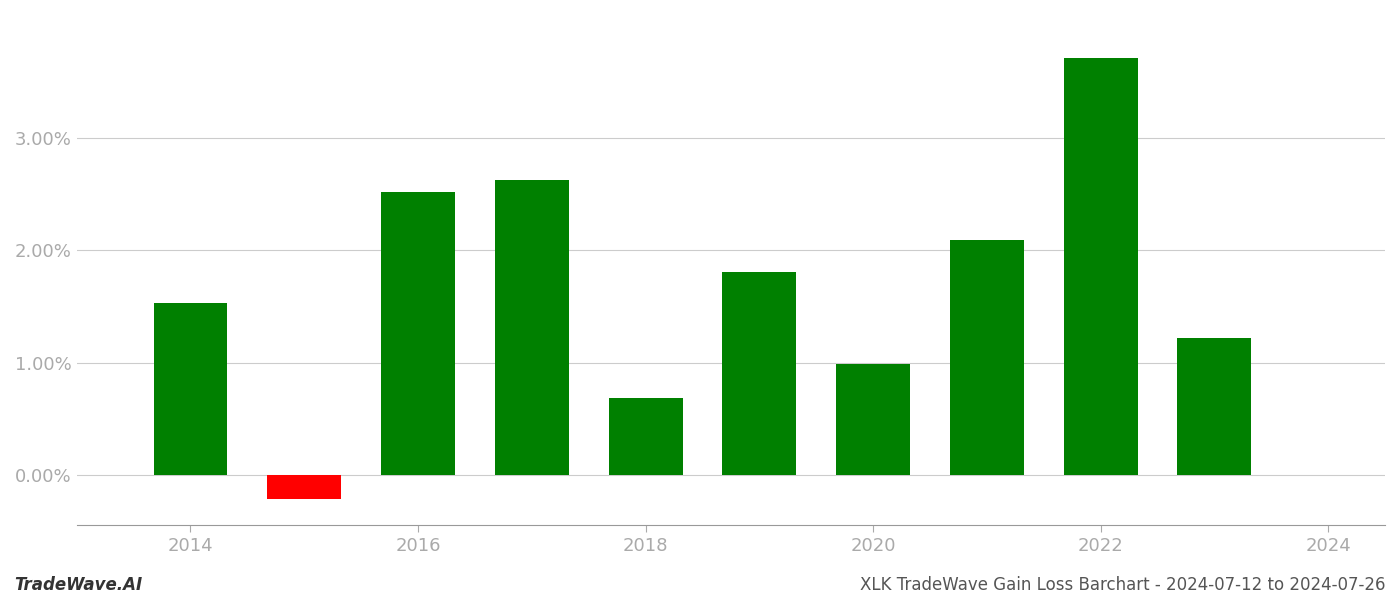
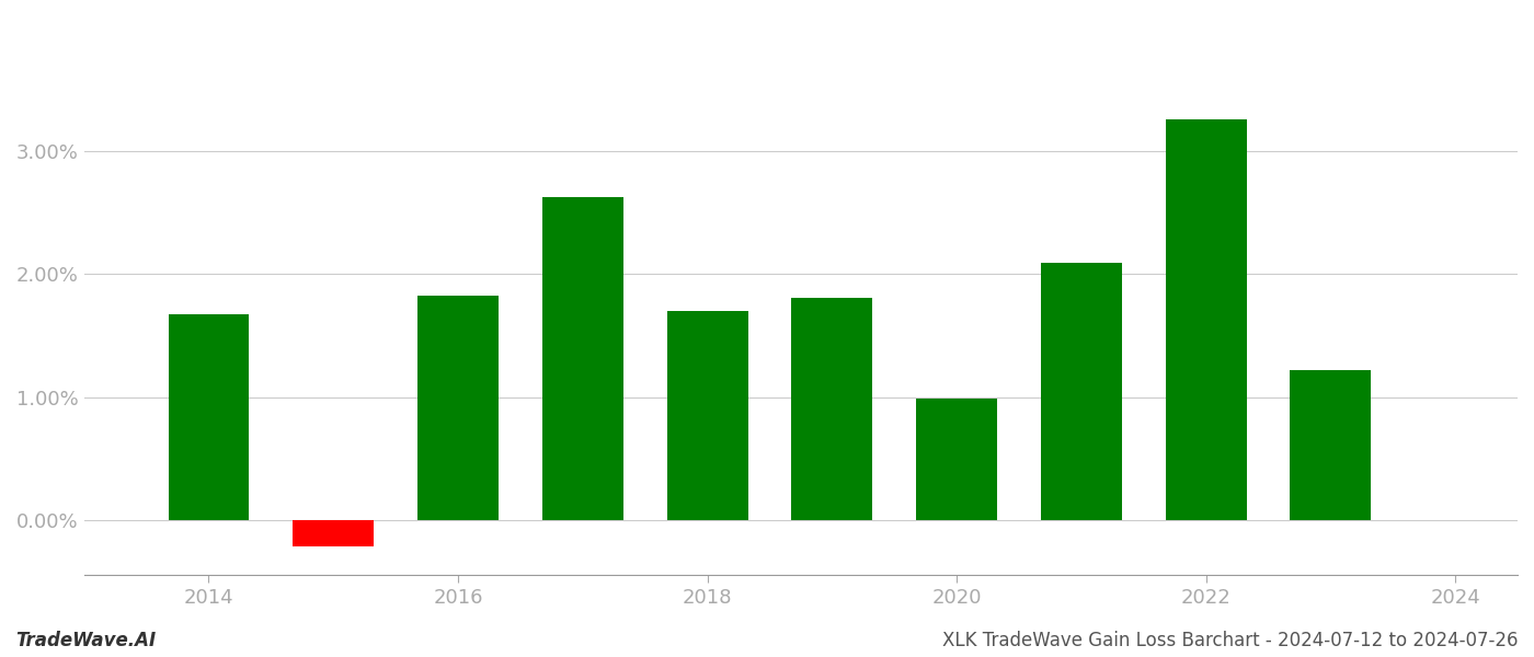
2014: 1.53% -> 1.67%
2016: 2.52% -> 1.83%
2018: 0.68% -> 1.70%
2022: 3.72% -> 3.26%
